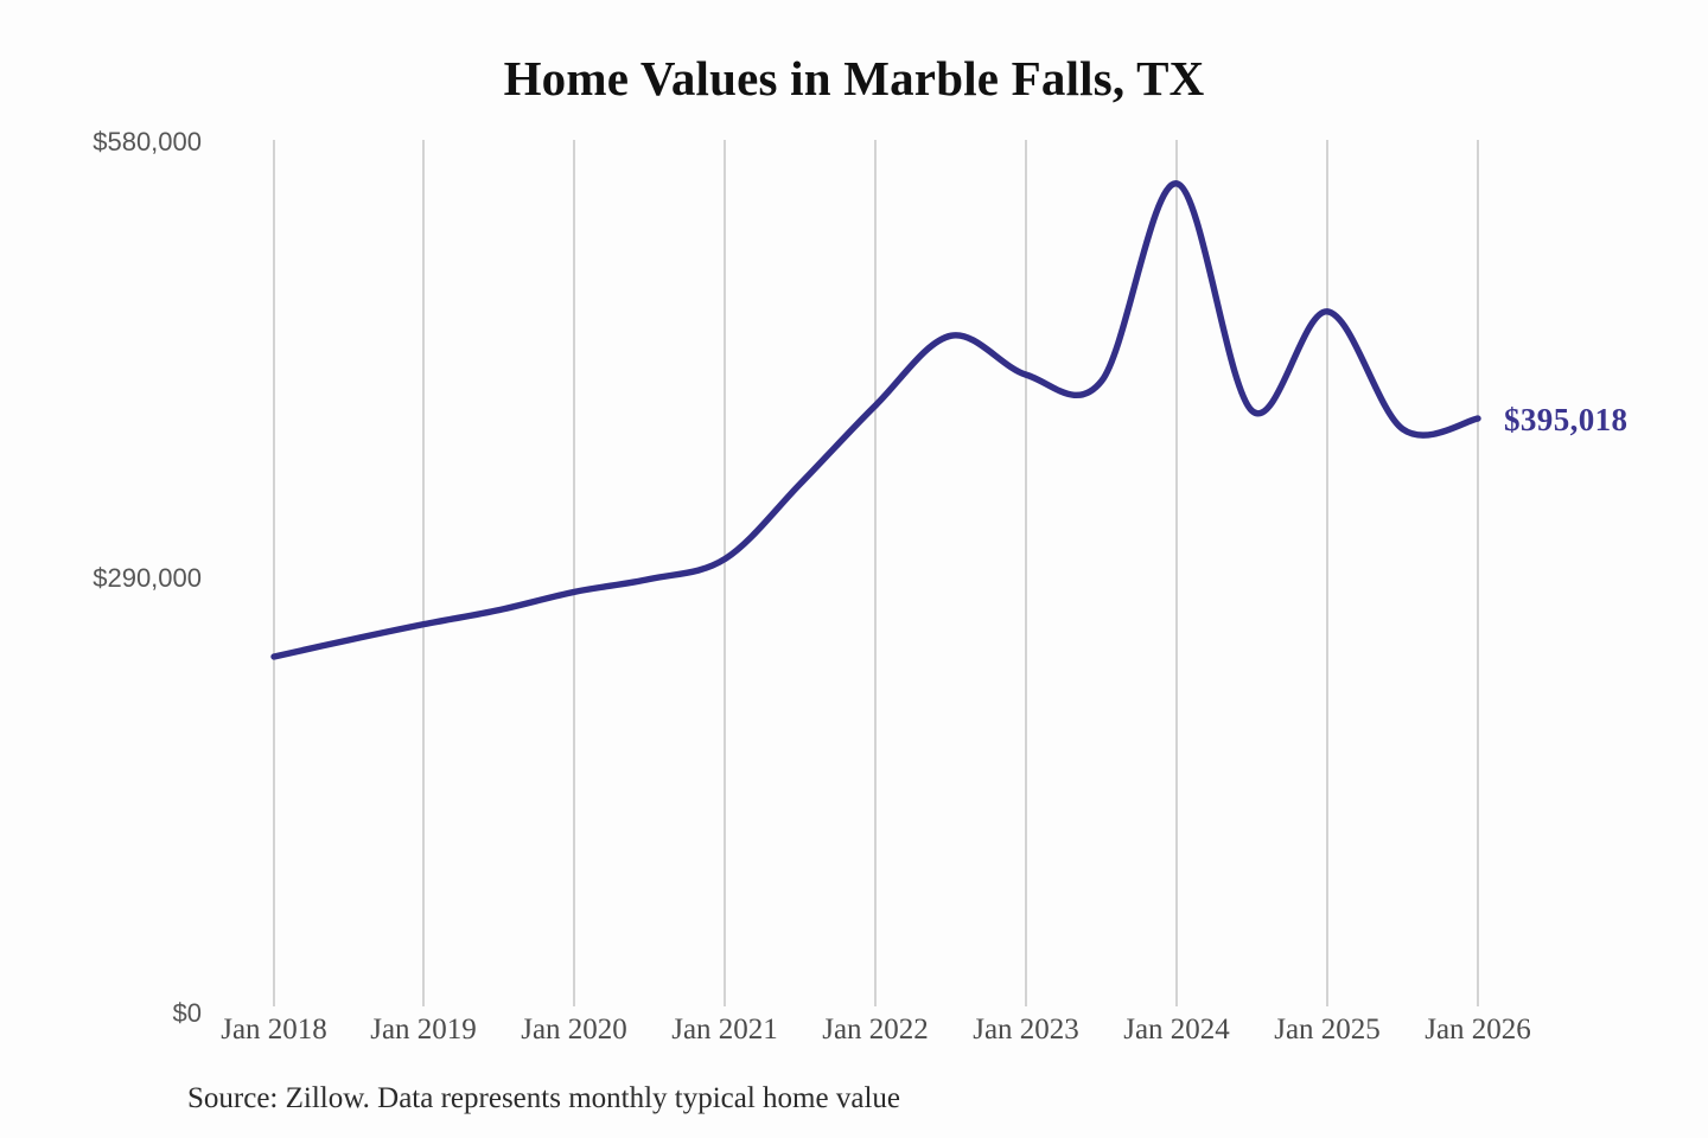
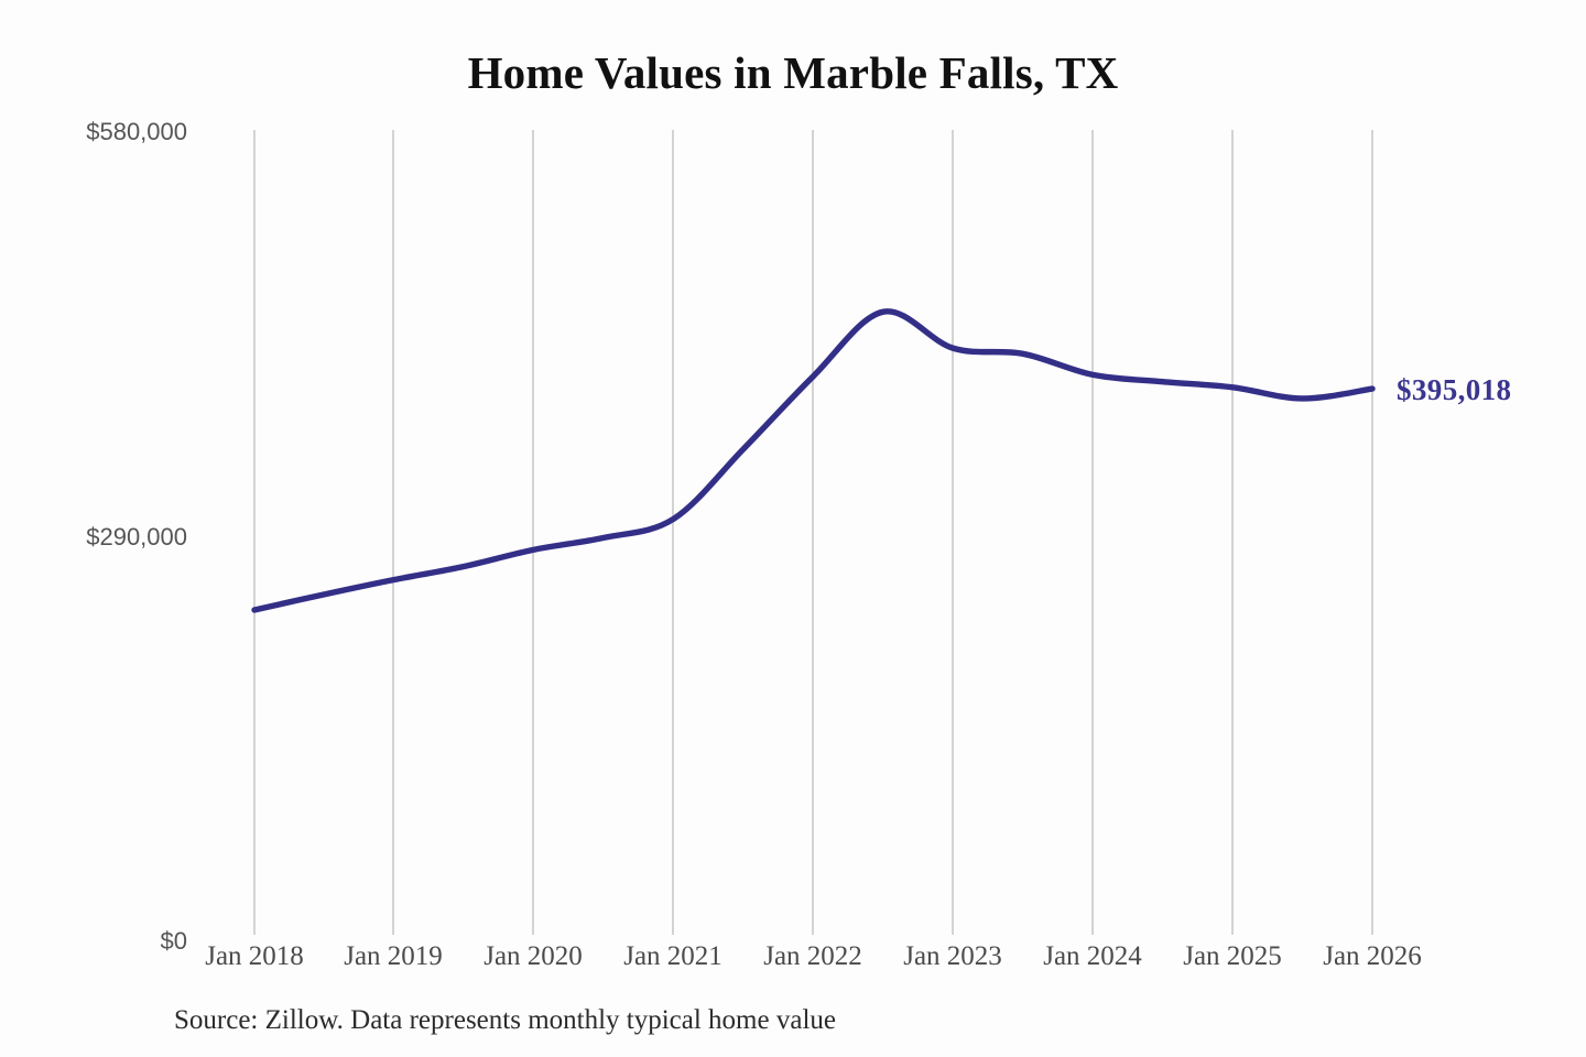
Jan 2024: $551000 -> $405000
Jan 2025: $466000 -> $396000
